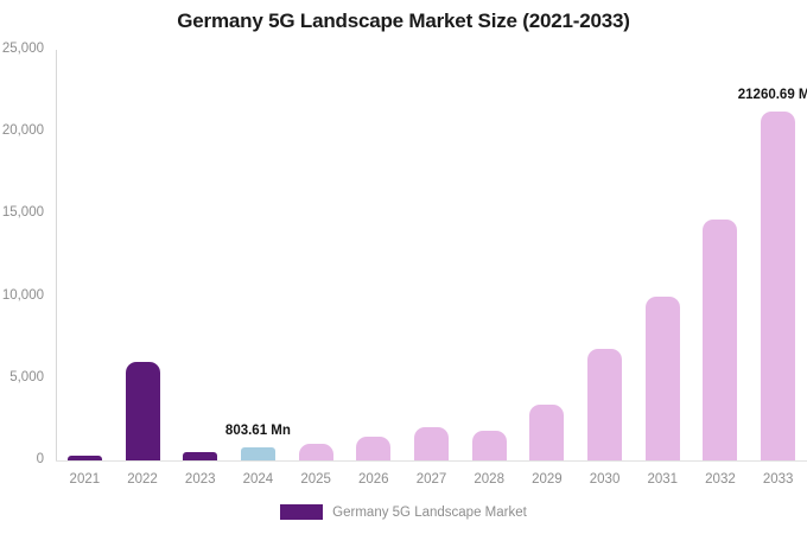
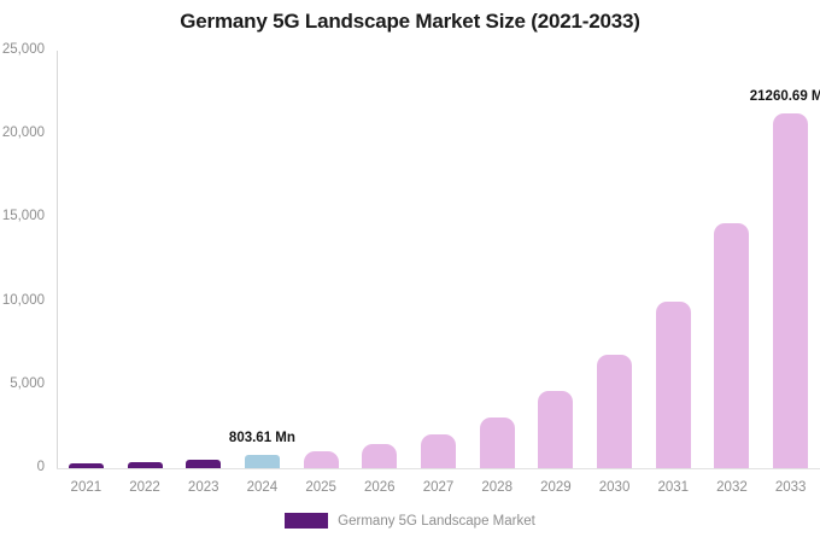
2022: 6000 -> 400
2028: 1800 -> 3000
2029: 3400 -> 4600
